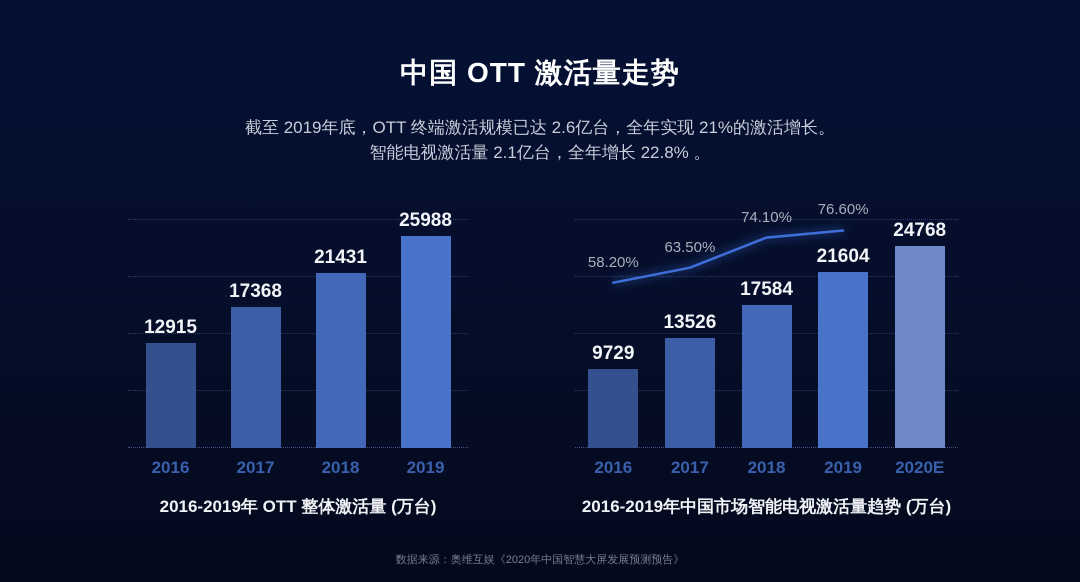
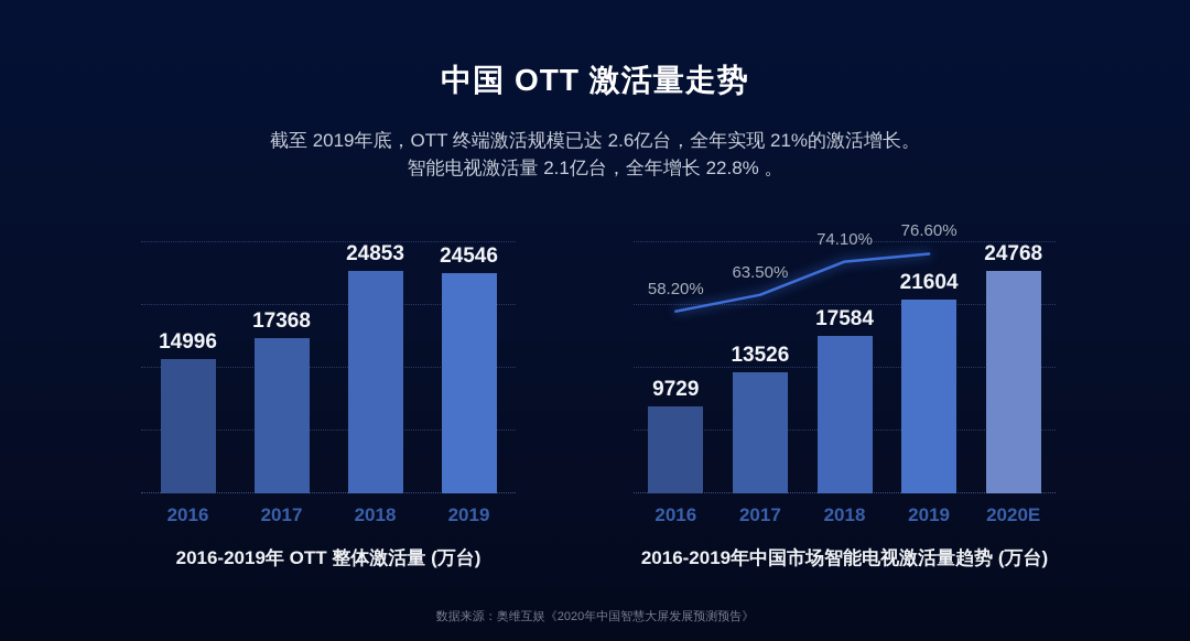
2016-2019年 OTT 整体激活量 (万台)/2016: 12915 -> 14996
2016-2019年 OTT 整体激活量 (万台)/2018: 21431 -> 24853
2016-2019年 OTT 整体激活量 (万台)/2019: 25988 -> 24546
